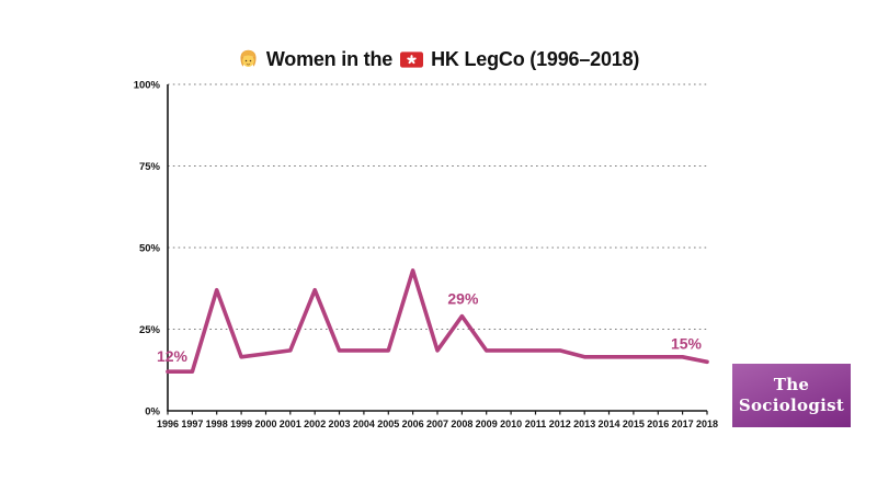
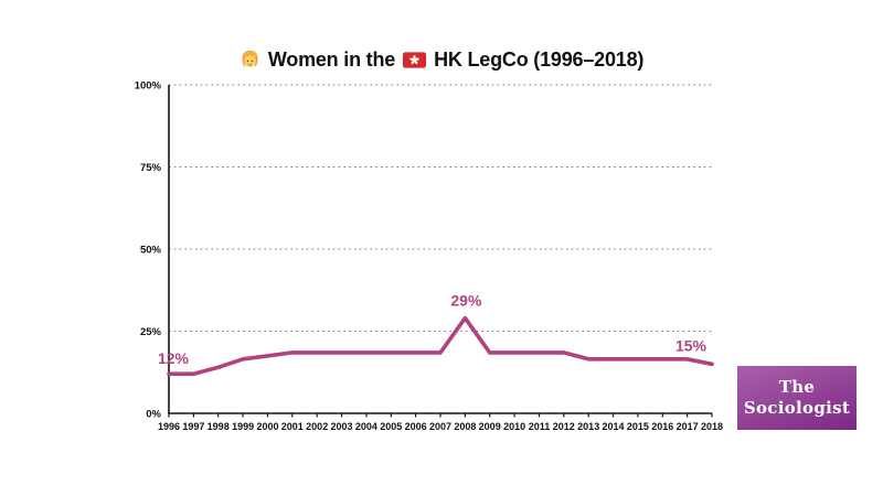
1998: 37% -> 14%
2002: 37% -> 18%
2006: 43% -> 18%
